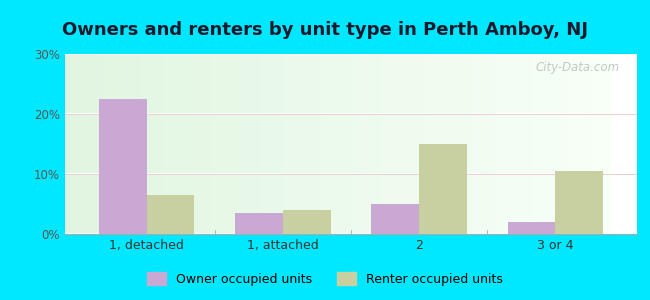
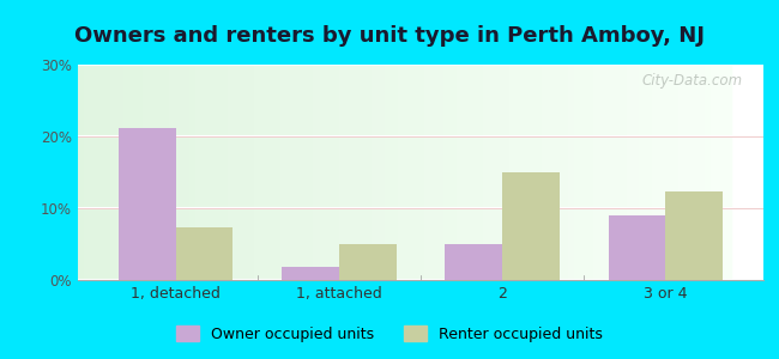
Owner occupied units/1, detached: 22.5% -> 21.2%
Renter occupied units/1, detached: 6.5% -> 7.4%
Owner occupied units/1, attached: 3.5% -> 1.8%
Renter occupied units/1, attached: 4.0% -> 5.0%
Owner occupied units/3 or 4: 2.0% -> 9.0%
Renter occupied units/3 or 4: 10.5% -> 12.4%
